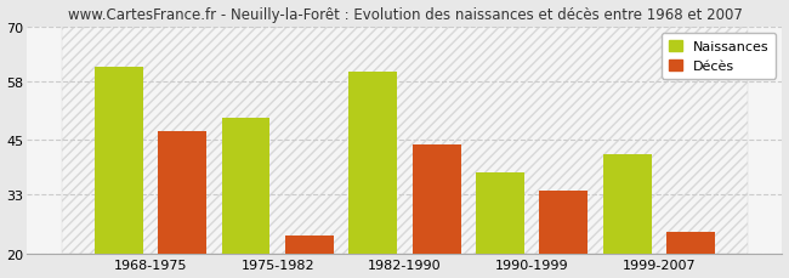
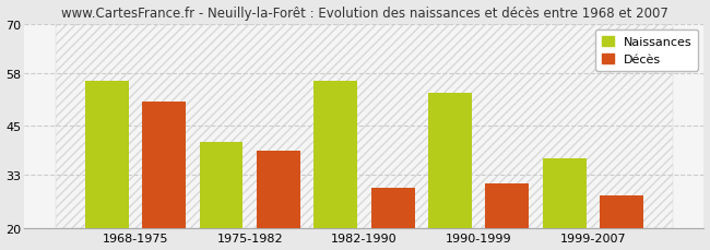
Naissances/1968-1975: 61 -> 56
Décès/1968-1975: 47 -> 51
Naissances/1975-1982: 50 -> 41
Décès/1975-1982: 24 -> 39
Naissances/1982-1990: 60 -> 56
Décès/1982-1990: 44 -> 30
Naissances/1990-1999: 38 -> 53
Décès/1990-1999: 34 -> 31
Naissances/1999-2007: 42 -> 37
Décès/1999-2007: 25 -> 28
